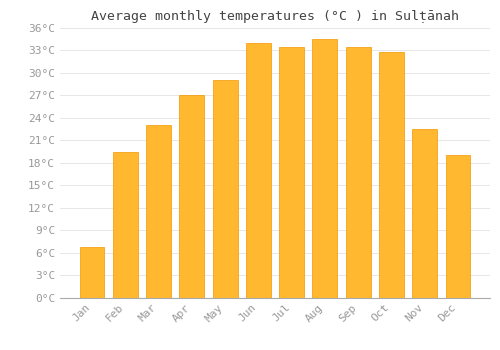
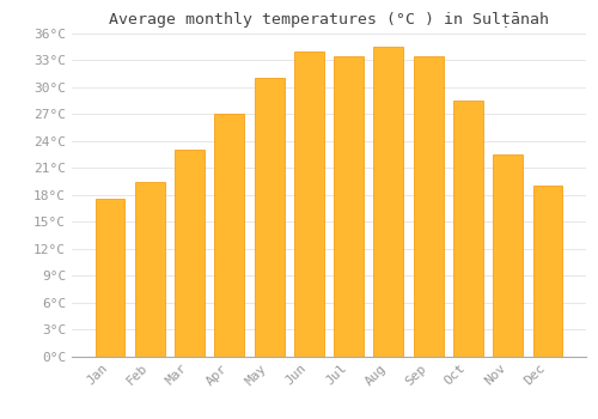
Jan: 6.8°C -> 17.5°C
May: 29.0°C -> 31.0°C
Oct: 32.8°C -> 28.5°C
